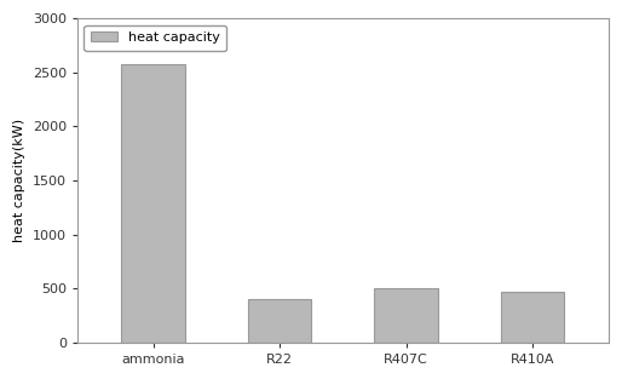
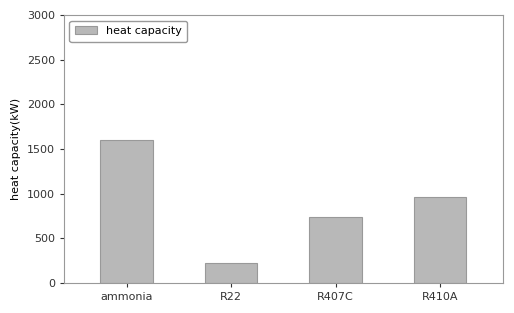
ammonia: 2580 -> 1600
R22: 400 -> 220
R407C: 500 -> 740
R410A: 470 -> 960
